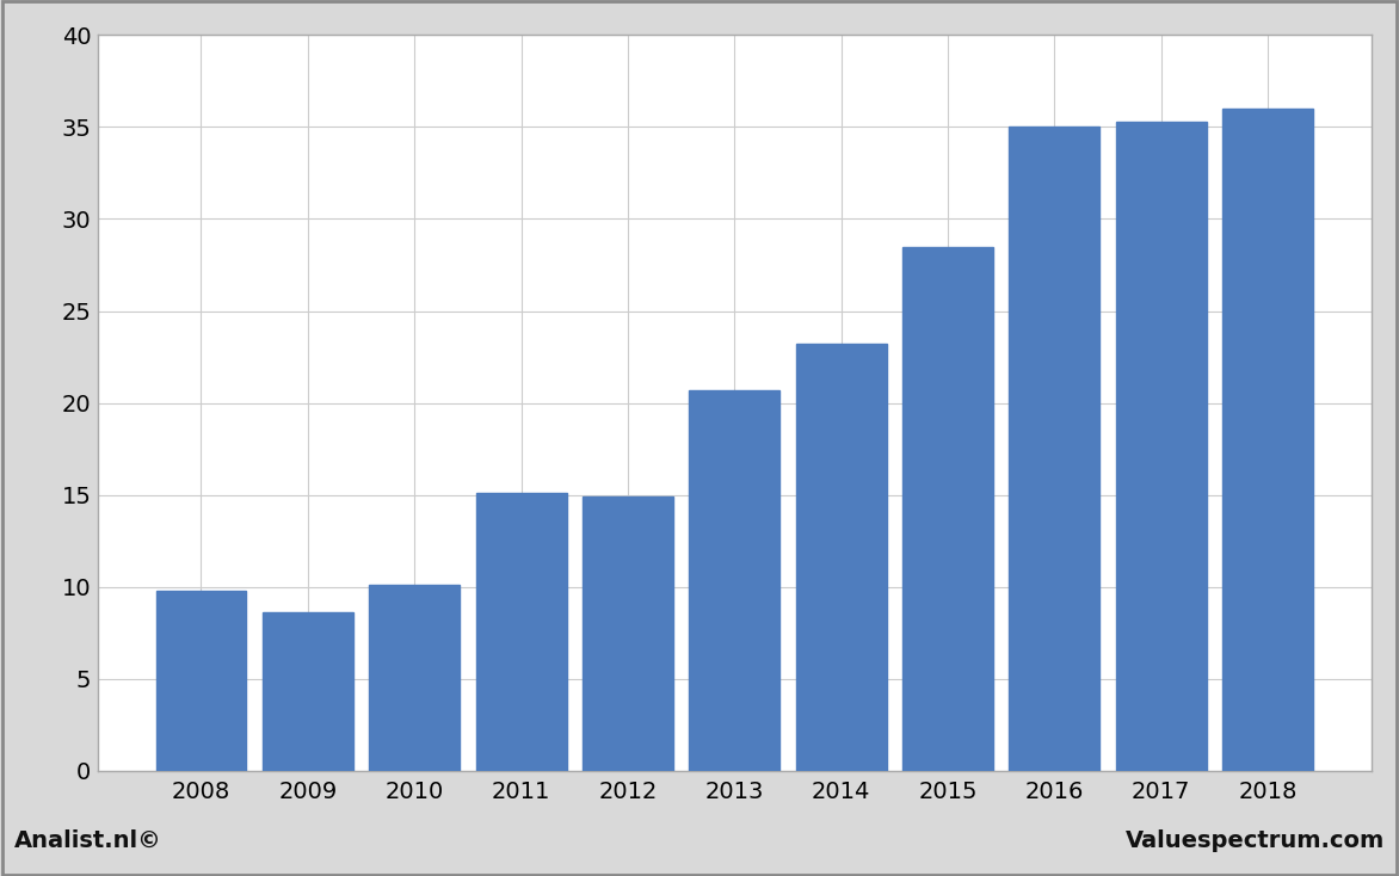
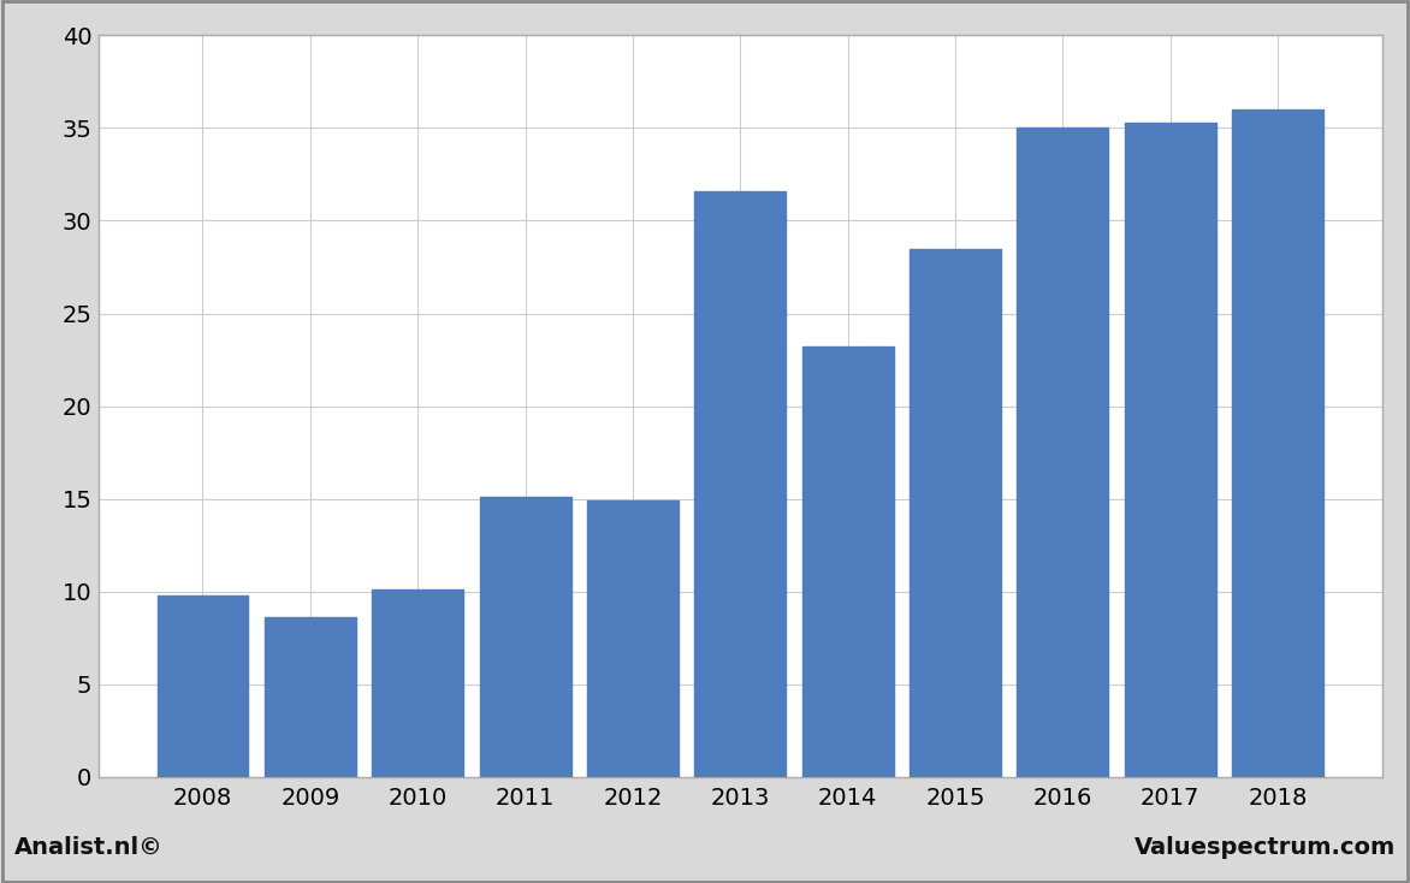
2013: 20.7 -> 31.6
